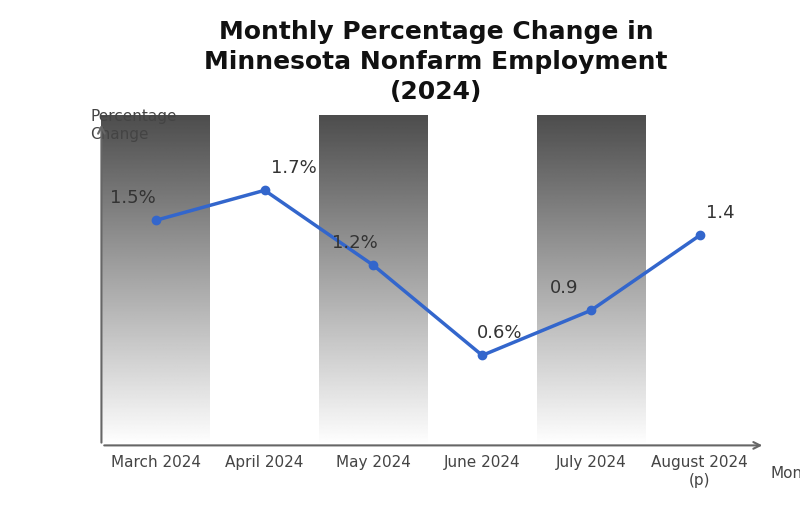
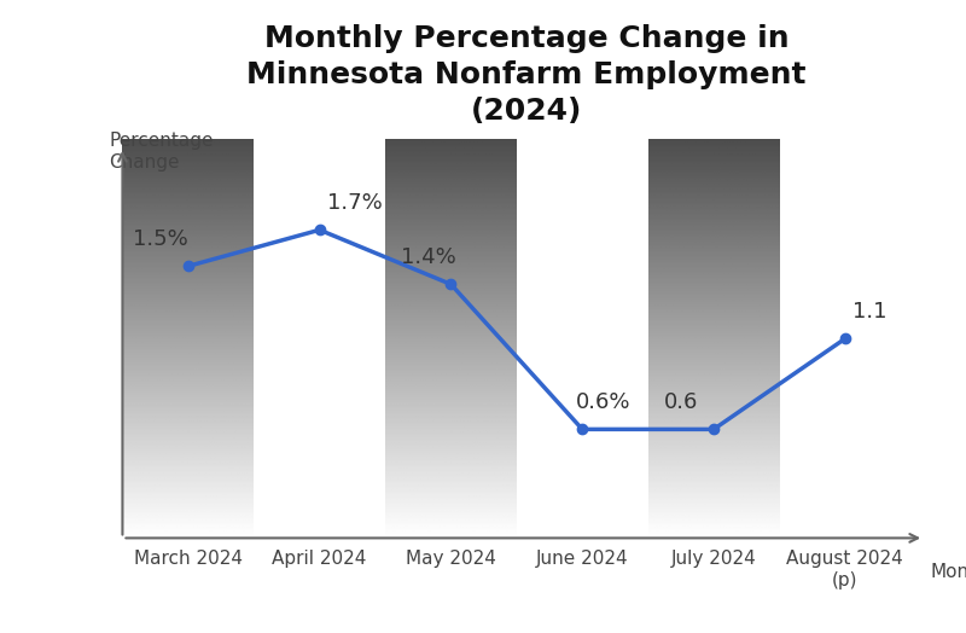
May 2024: 1.2% -> 1.4%
July 2024: 0.9 -> 0.6
August 2024 (p): 1.4 -> 1.1
